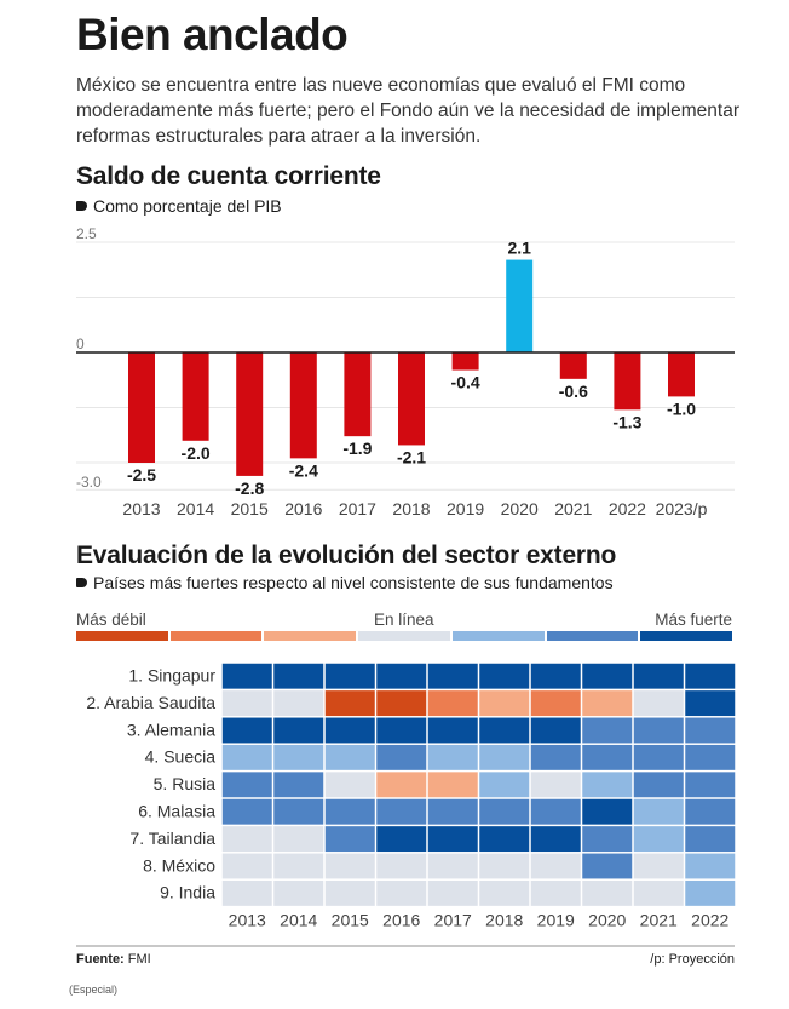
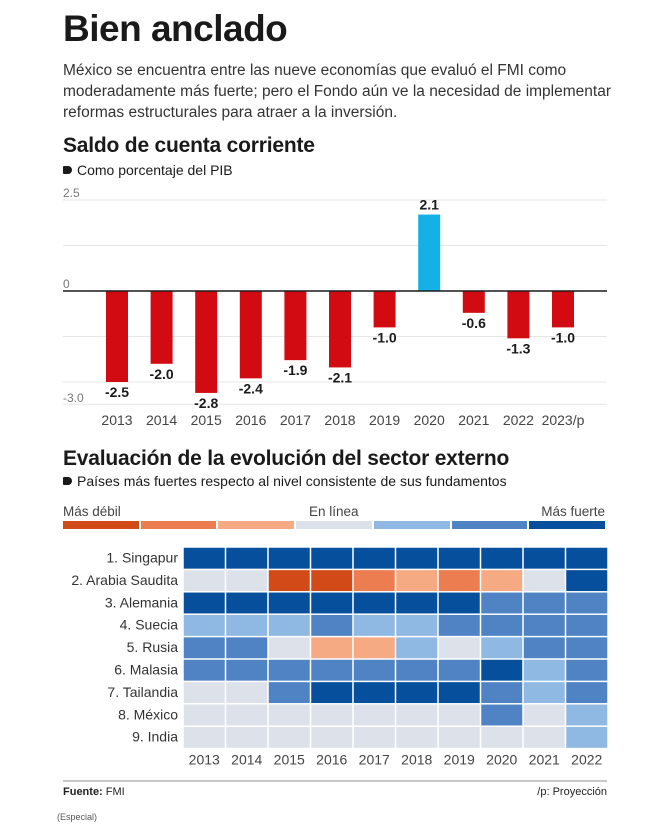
Saldo de cuenta corriente/2019: -0.4 -> -1.0
